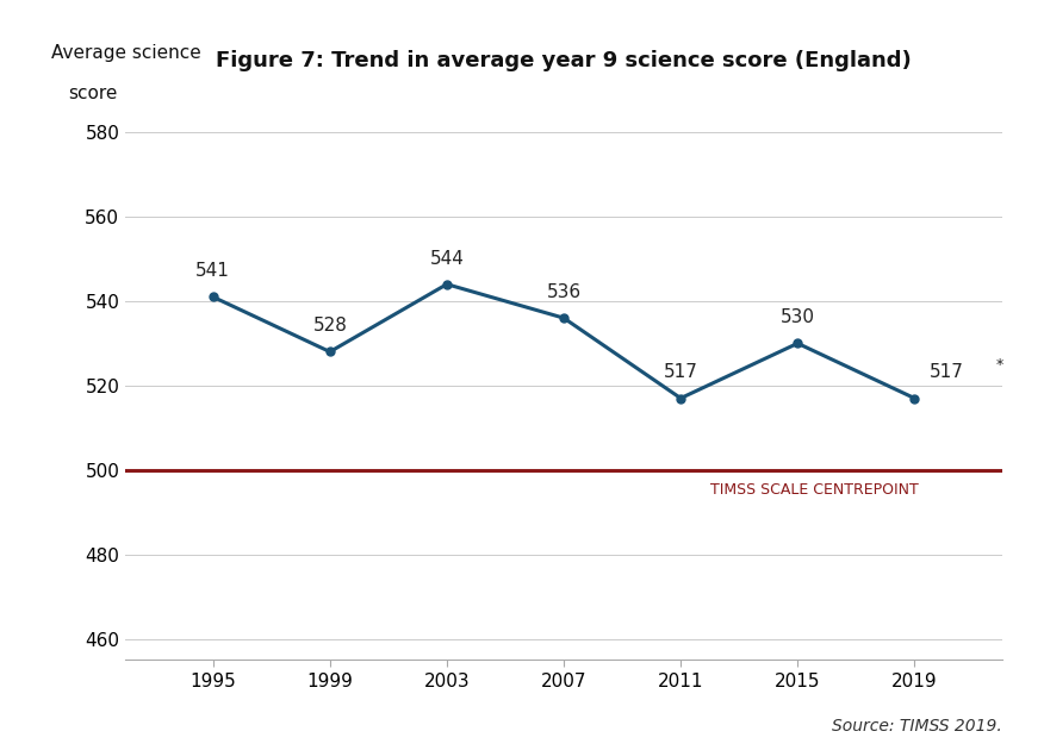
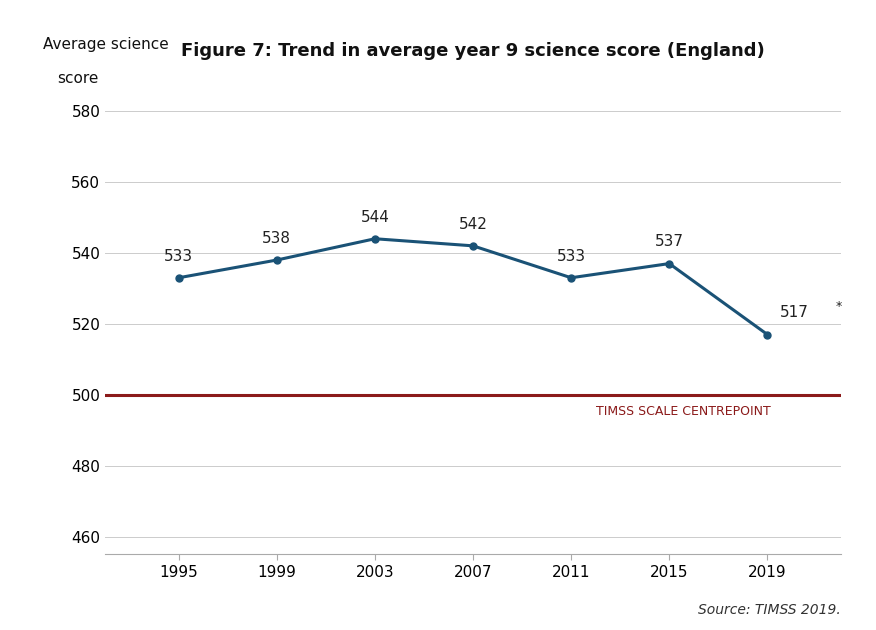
1995: 541 -> 533
1999: 528 -> 538
2007: 536 -> 542
2011: 517 -> 533
2015: 530 -> 537
